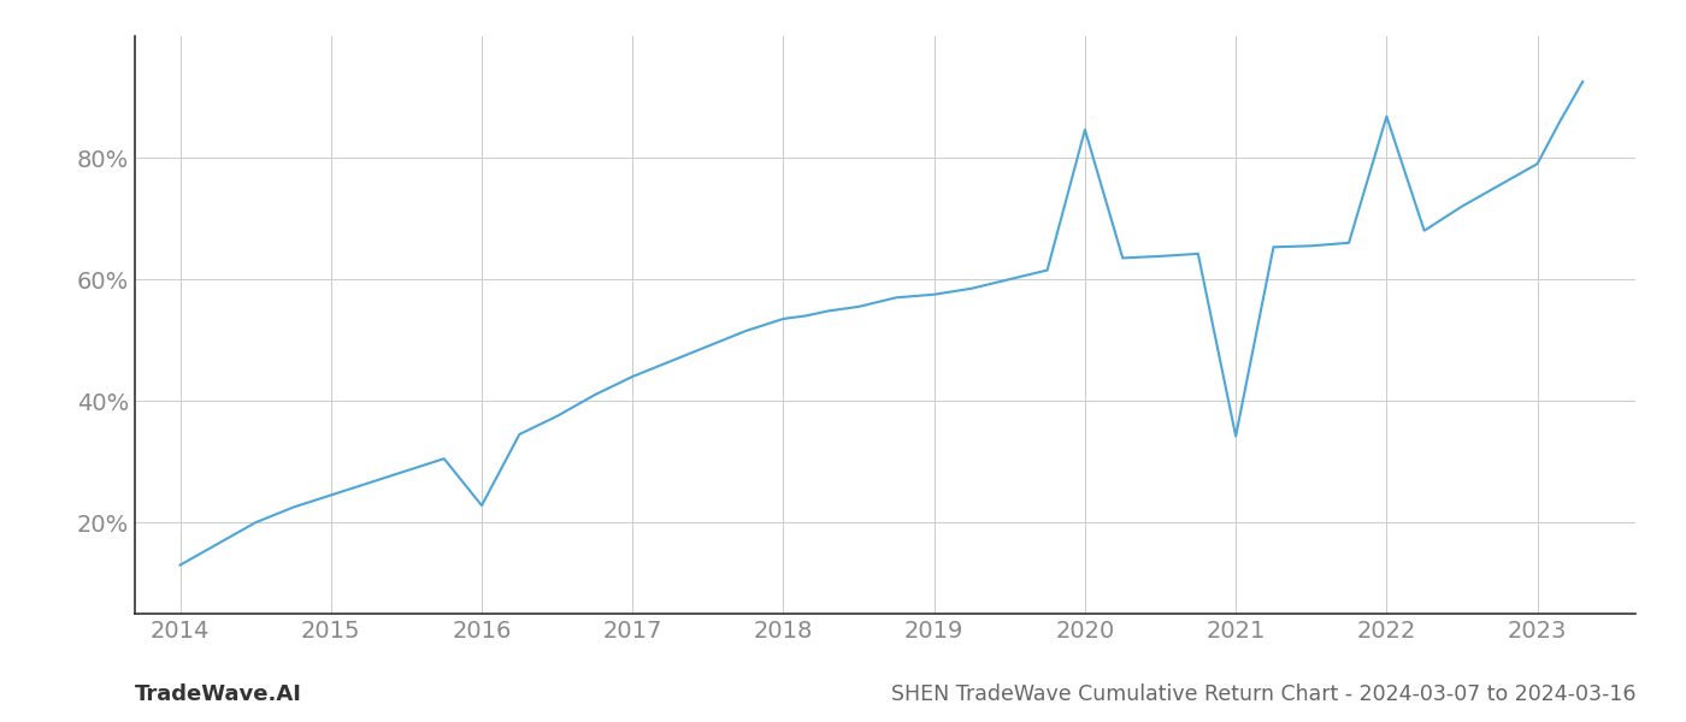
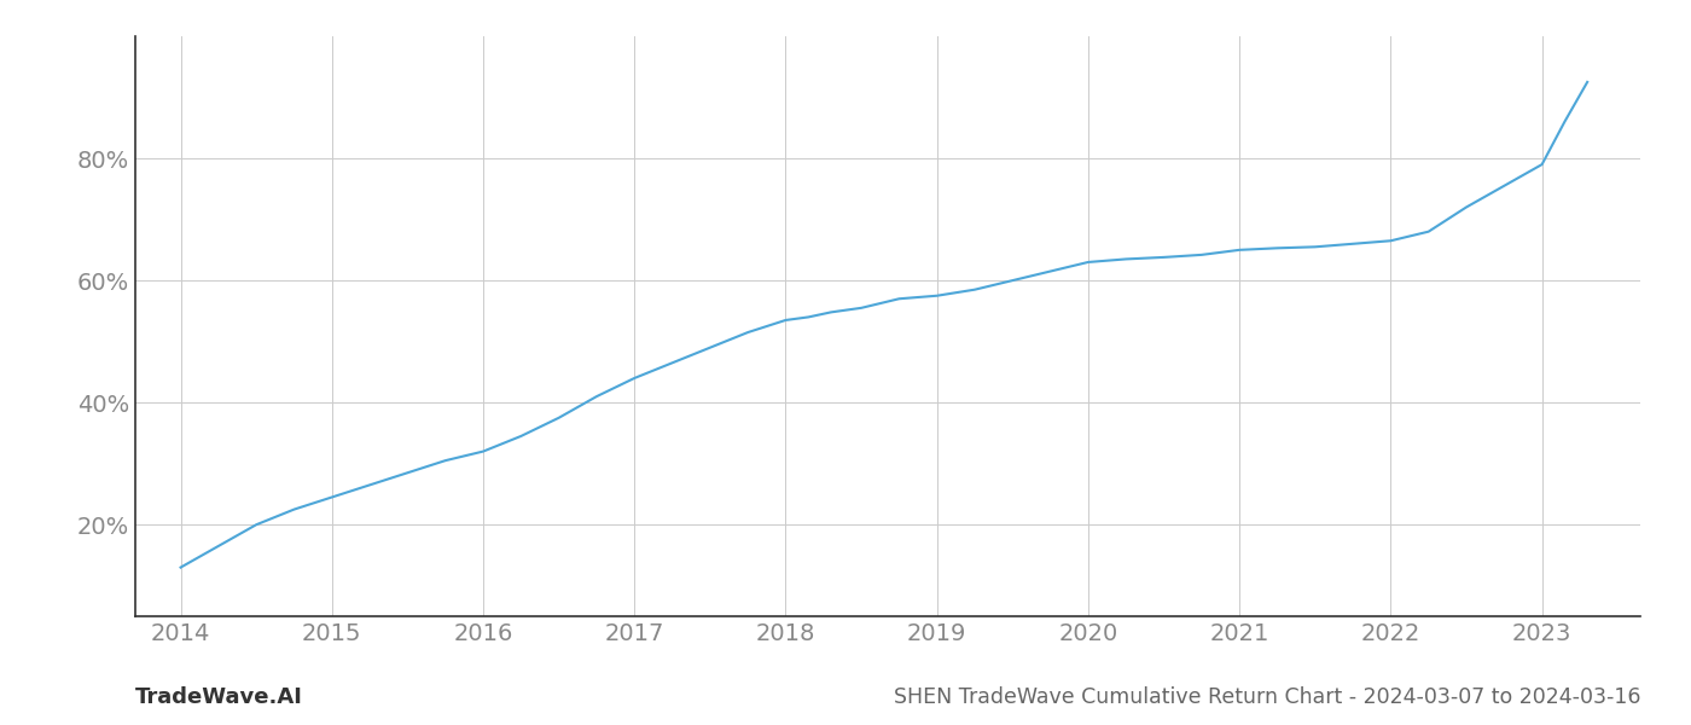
2016: 22.8% -> 32.0%
2020: 84.6% -> 63.0%
2021: 34.2% -> 65.0%
2022: 86.8% -> 66.5%
